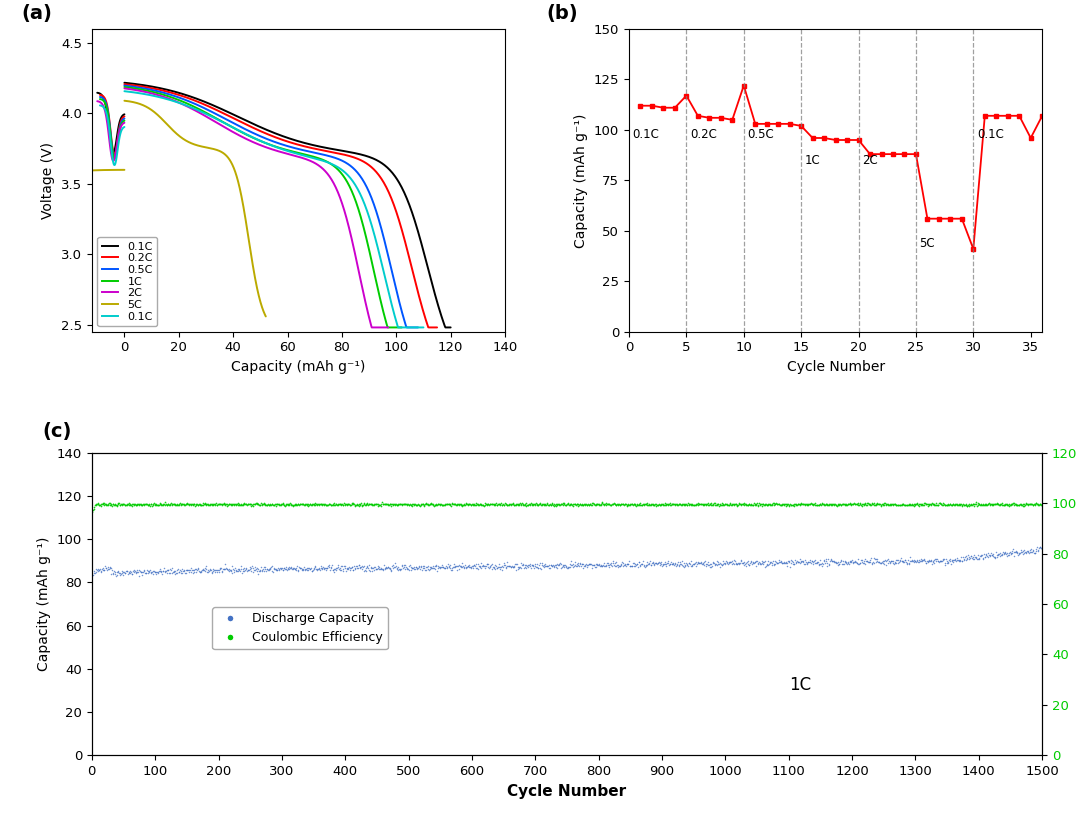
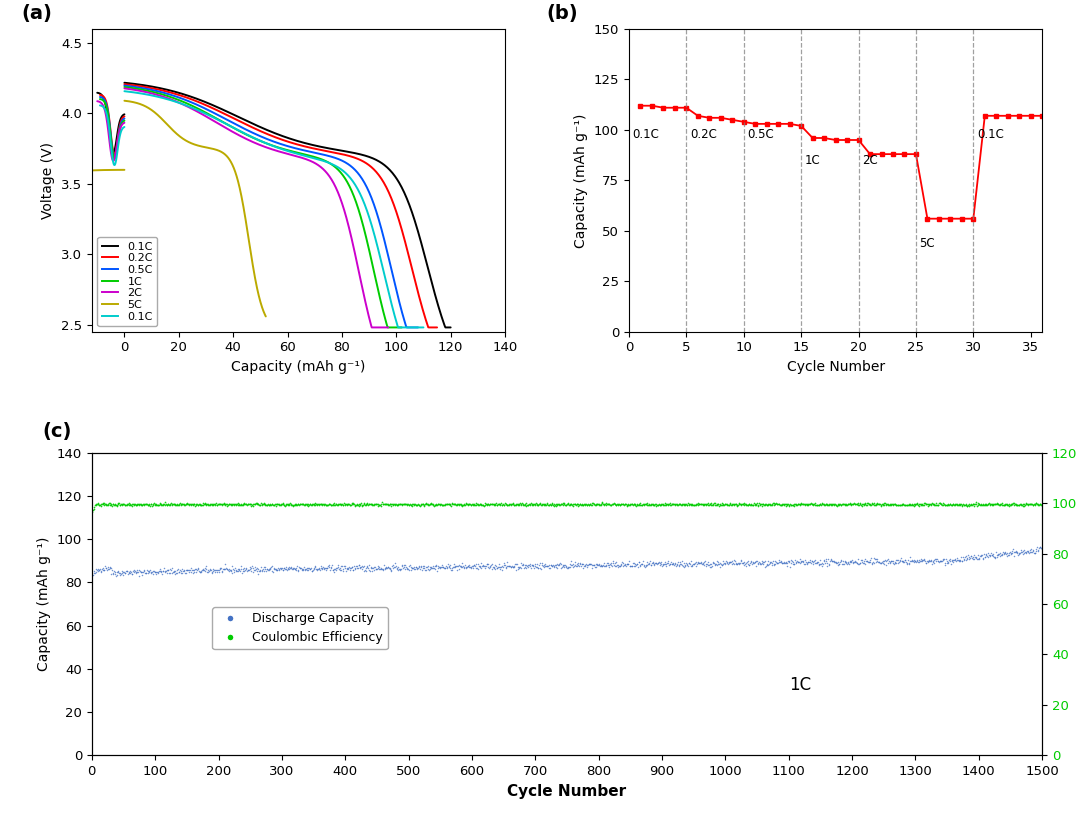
5: 117 -> 111
10: 122 -> 104
30: 41 -> 56
35: 96 -> 107
